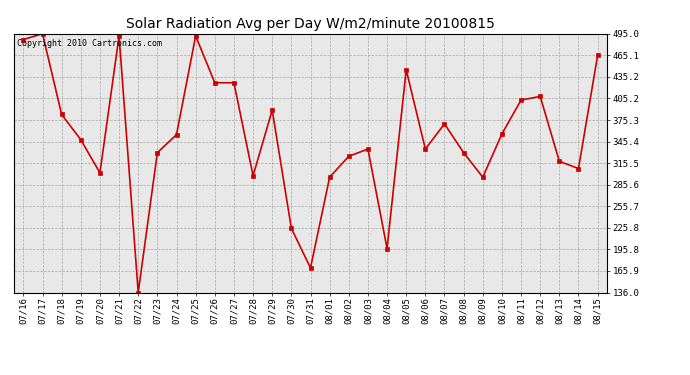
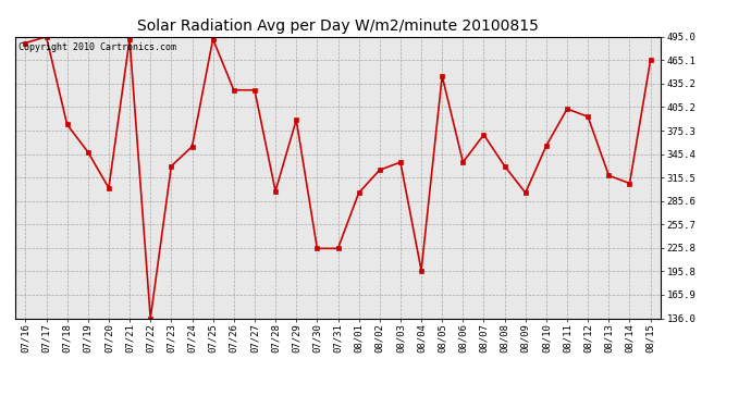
07/31: 170 -> 225
08/12: 408 -> 393
